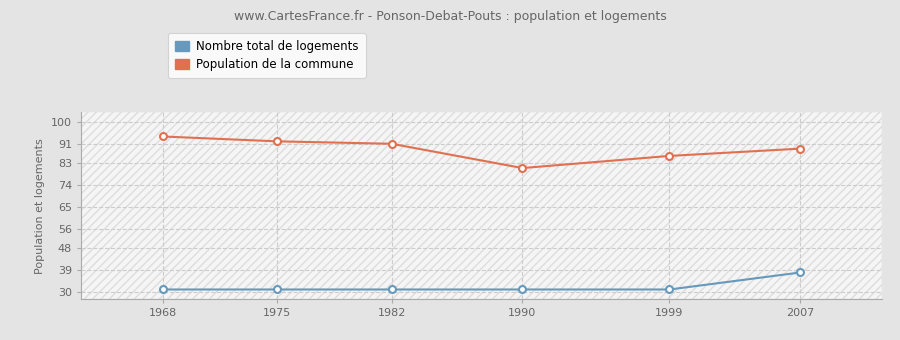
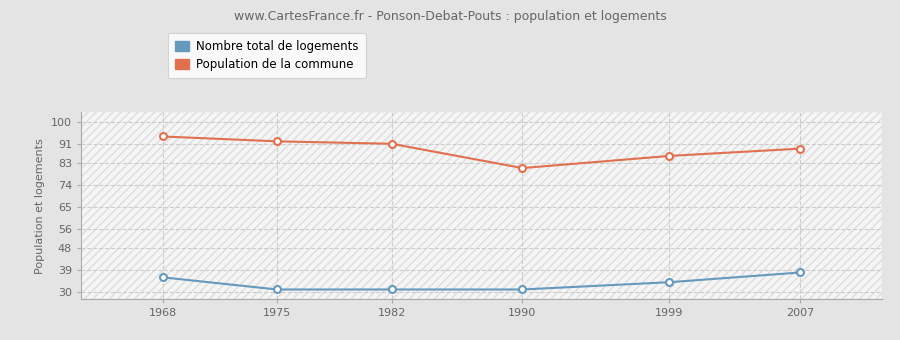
Nombre total de logements/1968: 31 -> 36
Nombre total de logements/1999: 31 -> 34
